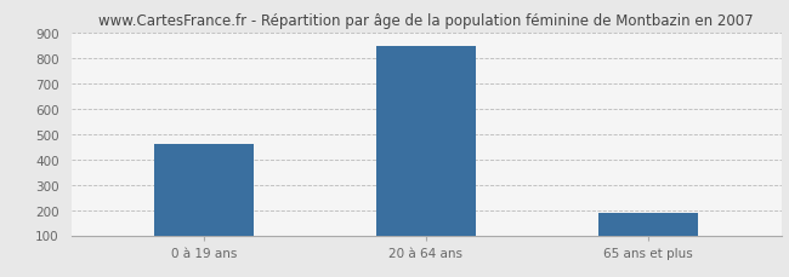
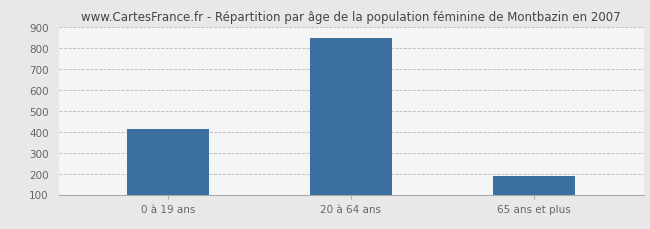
0 à 19 ans: 460 -> 410
